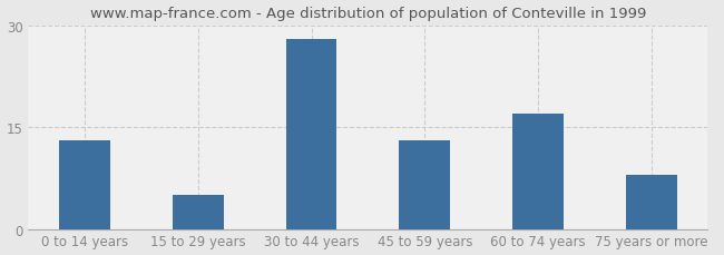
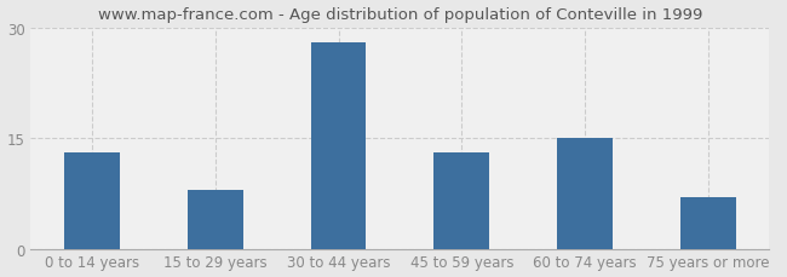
15 to 29 years: 5 -> 8
60 to 74 years: 17 -> 15
75 years or more: 8 -> 7
